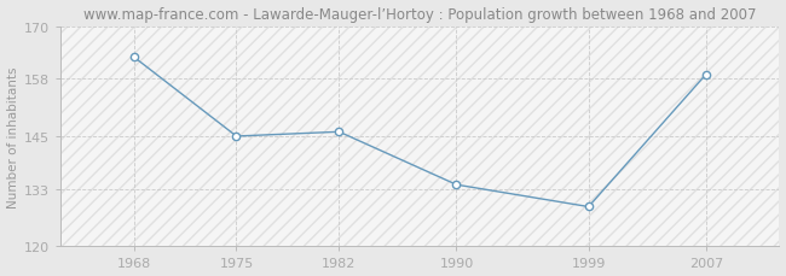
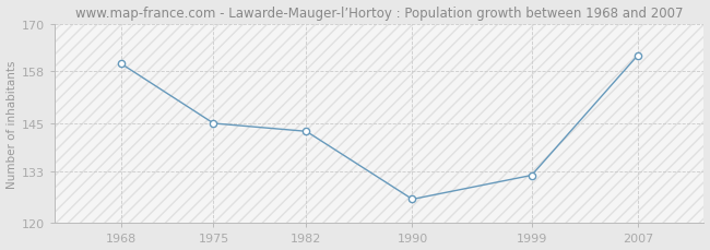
1968: 163 -> 160
1982: 146 -> 143
1990: 134 -> 126
1999: 129 -> 132
2007: 159 -> 162
